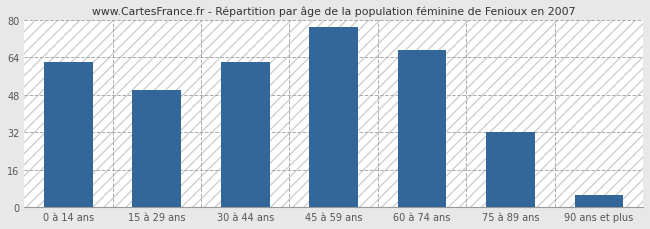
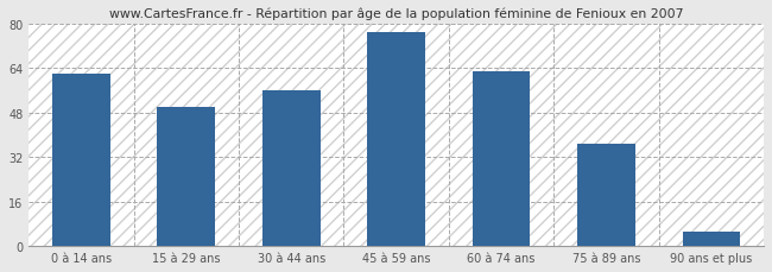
30 à 44 ans: 62 -> 56
60 à 74 ans: 67 -> 63
75 à 89 ans: 32 -> 37
